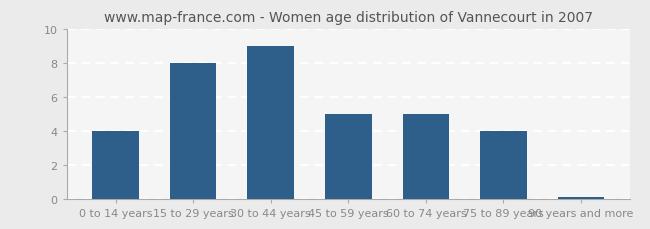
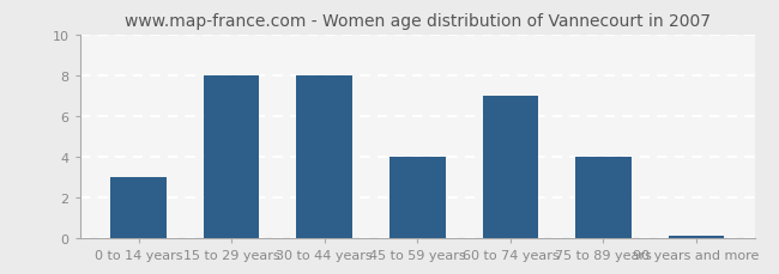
0 to 14 years: 4.0 -> 3.0
30 to 44 years: 9.0 -> 8.0
45 to 59 years: 5.0 -> 4.0
60 to 74 years: 5.0 -> 7.0
